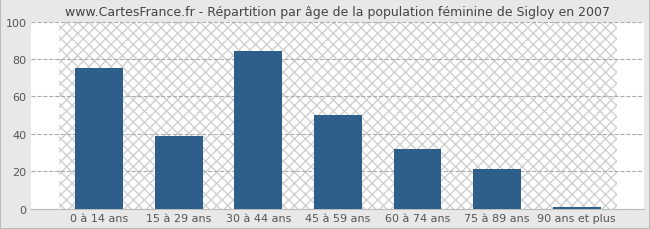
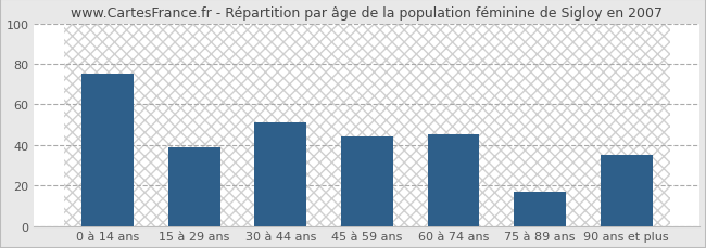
30 à 44 ans: 84 -> 51
45 à 59 ans: 50 -> 44
60 à 74 ans: 32 -> 45
75 à 89 ans: 21 -> 17
90 ans et plus: 1 -> 35
